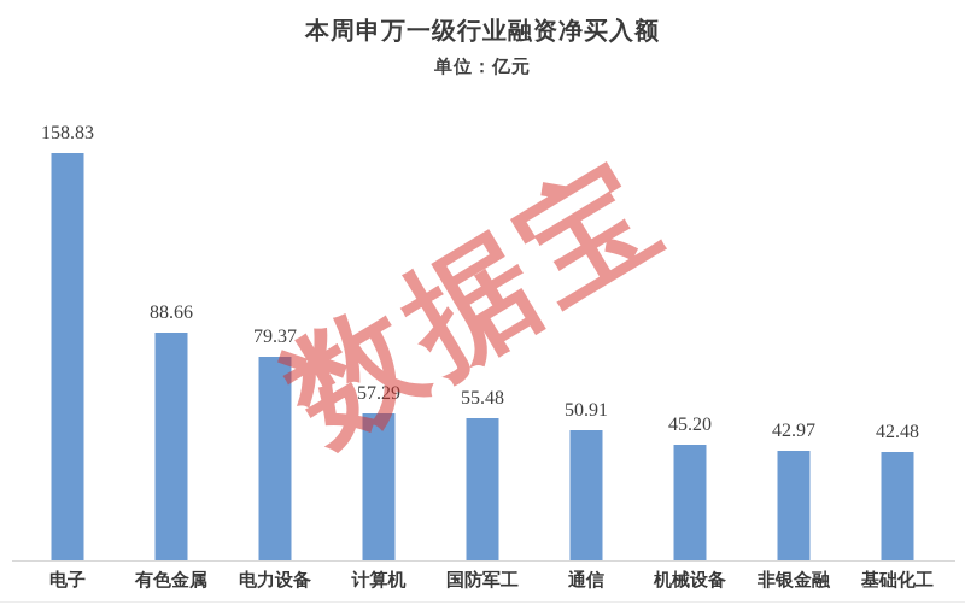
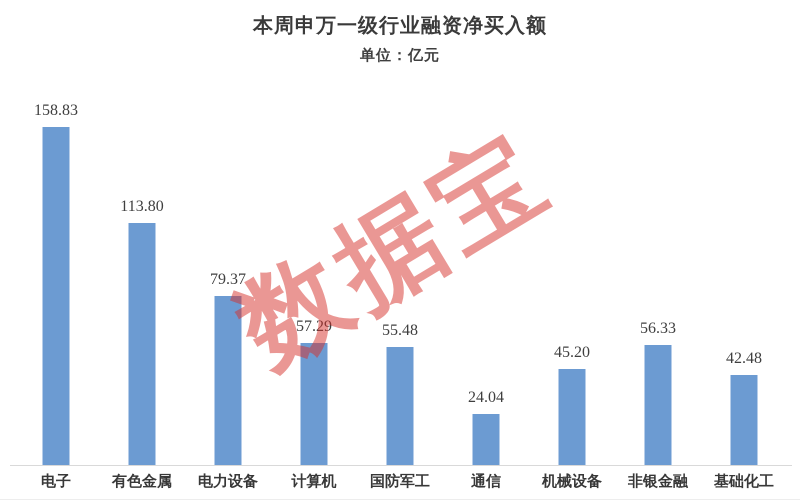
有色金属: 88.66 -> 113.80
通信: 50.91 -> 24.04
非银金融: 42.97 -> 56.33
